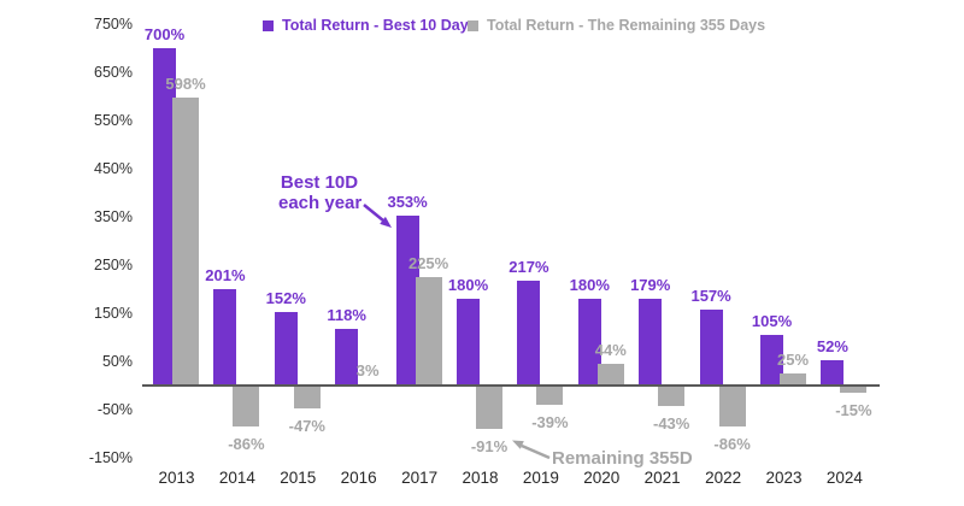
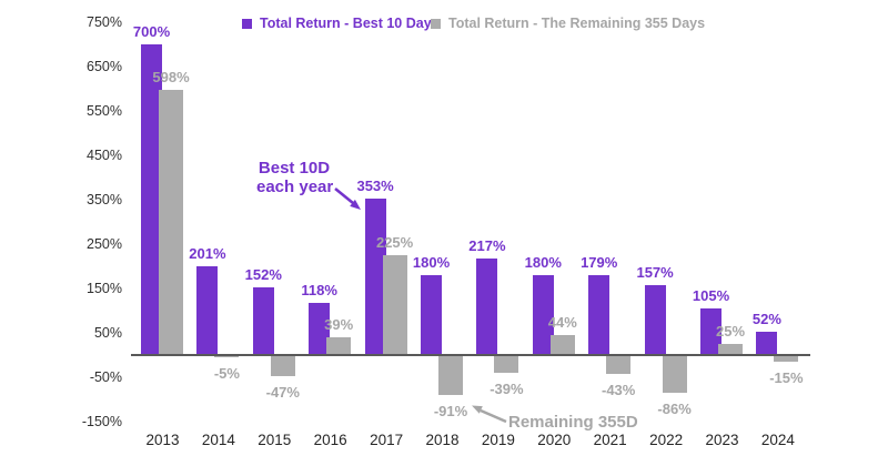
Total Return - The Remaining 355 Days/2014: -86% -> -5%
Total Return - The Remaining 355 Days/2016: 3% -> 39%
